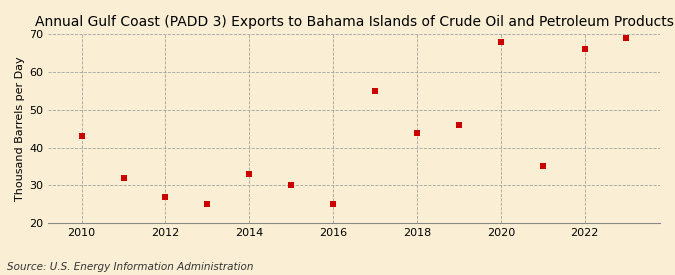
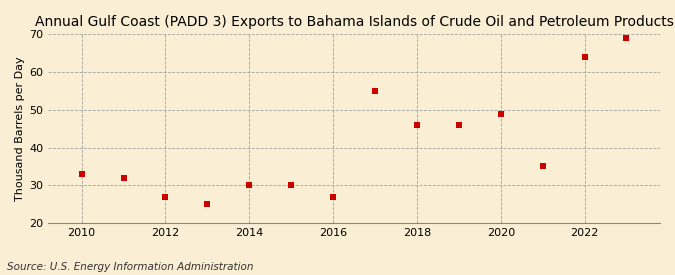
2010: 43 -> 33
2014: 33 -> 30
2016: 25 -> 27
2018: 44 -> 46
2020: 68 -> 49
2022: 66 -> 64
